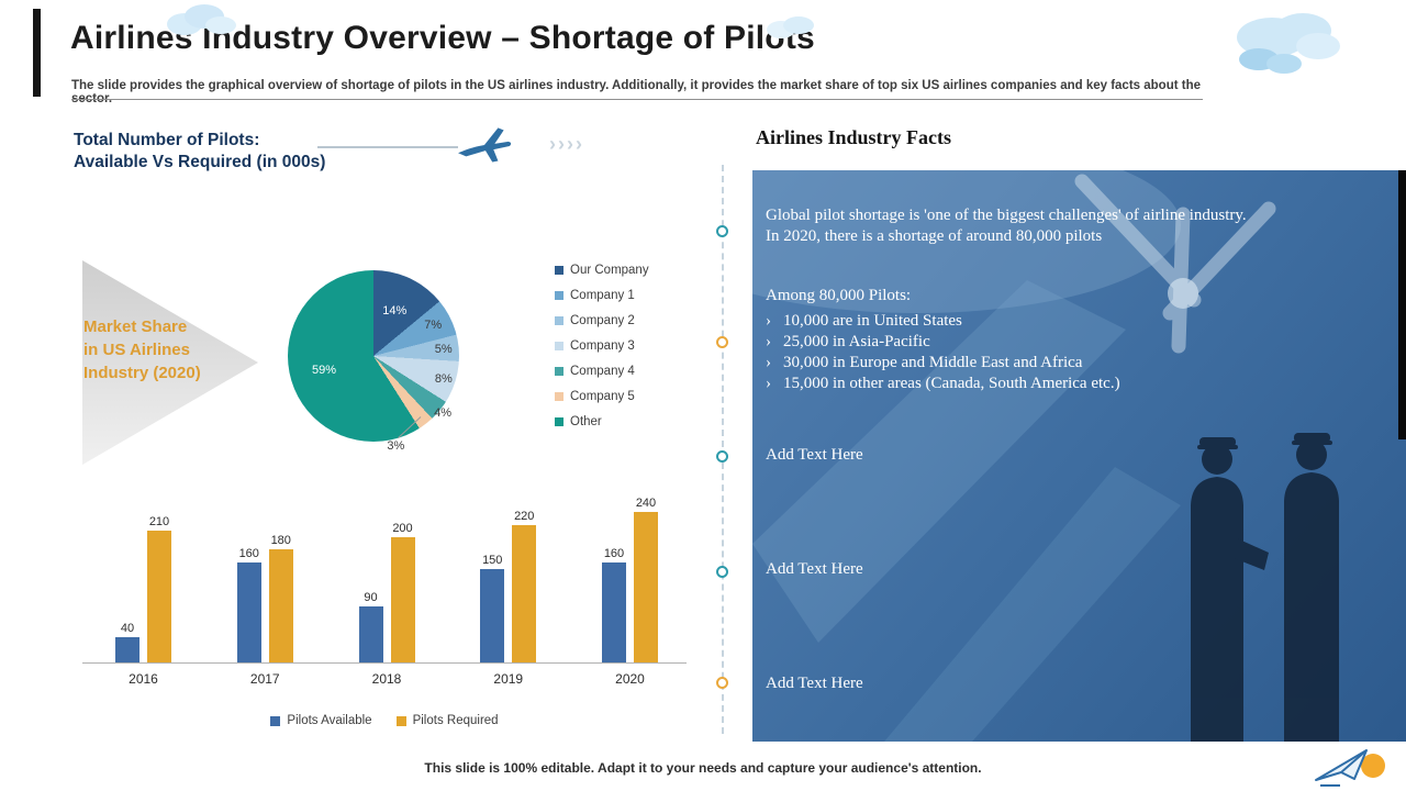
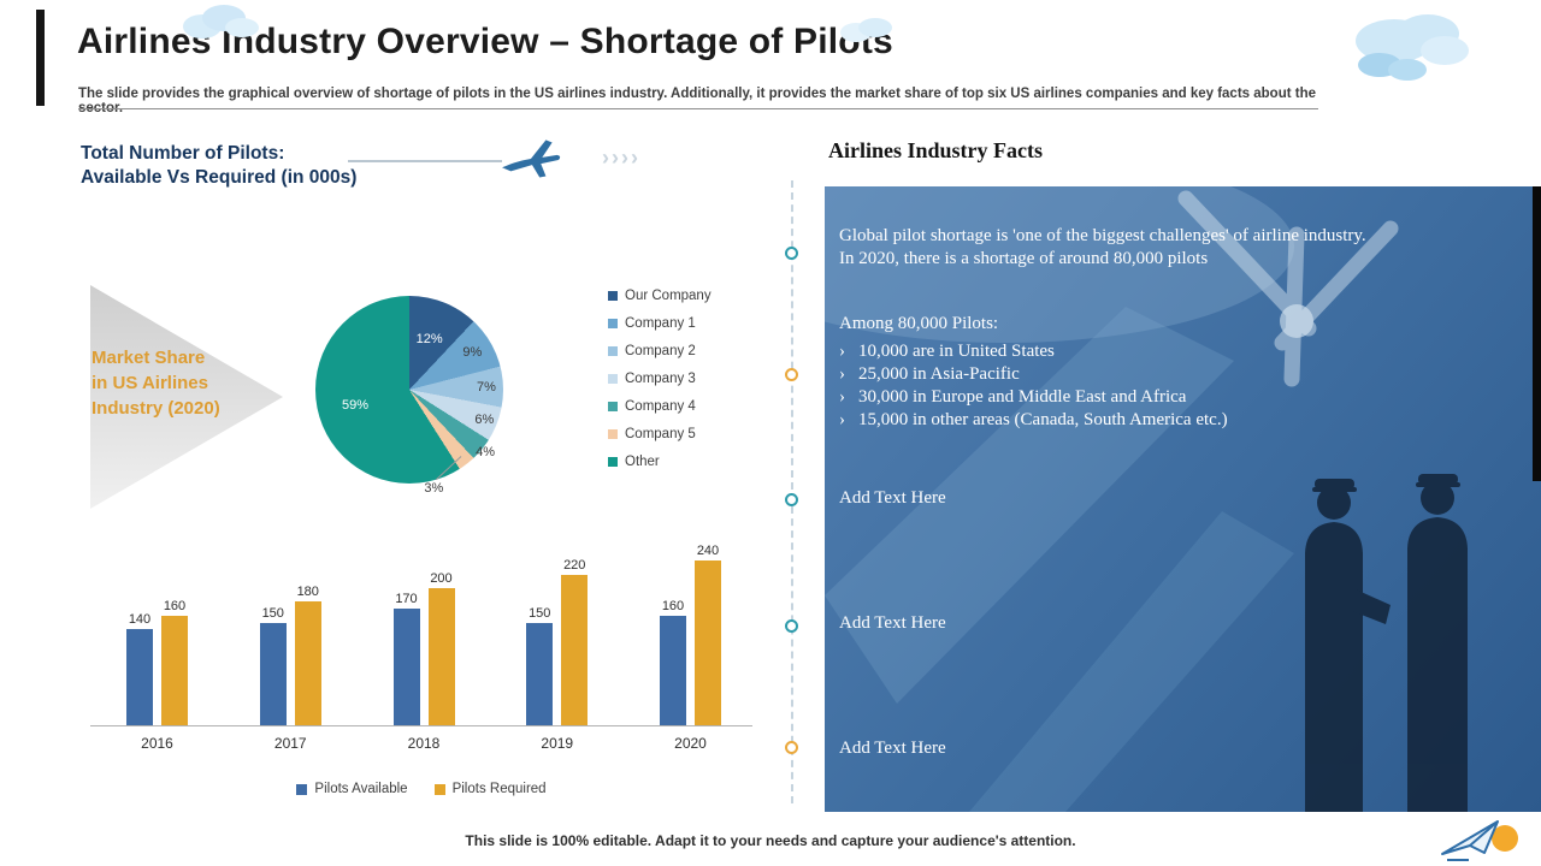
Market Share in US Airlines Industry (2020)/Our Company: 14% -> 12%
Market Share in US Airlines Industry (2020)/Company 1: 7% -> 9%
Market Share in US Airlines Industry (2020)/Company 2: 5% -> 7%
Market Share in US Airlines Industry (2020)/Company 3: 8% -> 6%
Total Number of Pilots: Available Vs Required (in 000s)/Pilots Available/2016: 40 -> 140
Total Number of Pilots: Available Vs Required (in 000s)/Pilots Required/2016: 210 -> 160
Total Number of Pilots: Available Vs Required (in 000s)/Pilots Available/2017: 160 -> 150
Total Number of Pilots: Available Vs Required (in 000s)/Pilots Available/2018: 90 -> 170
